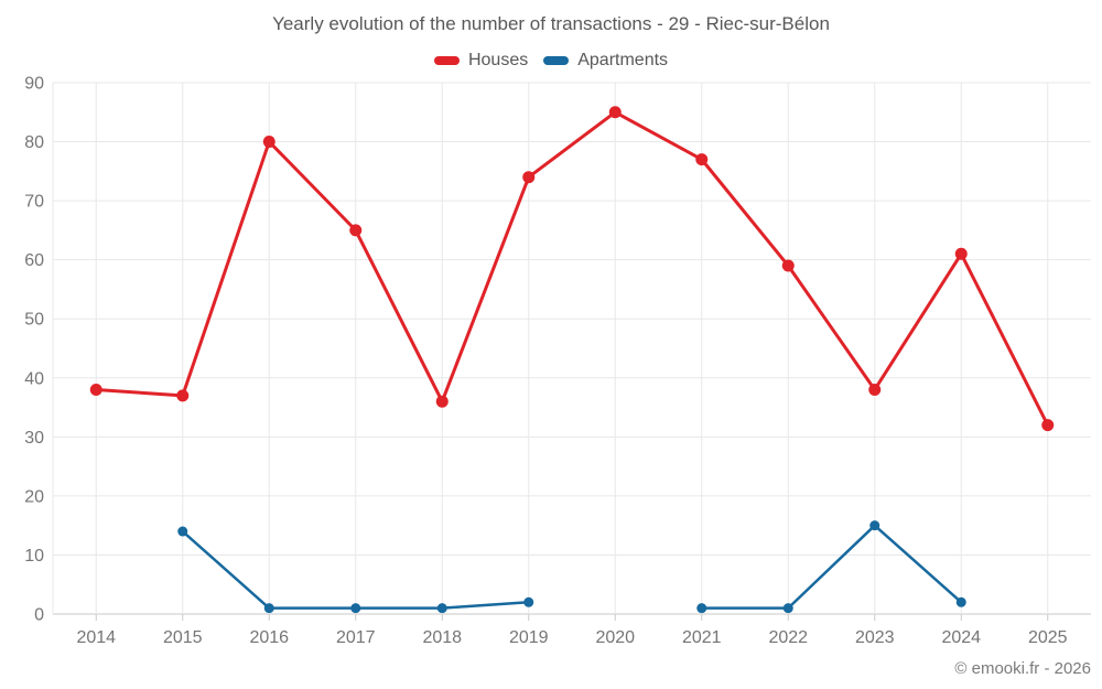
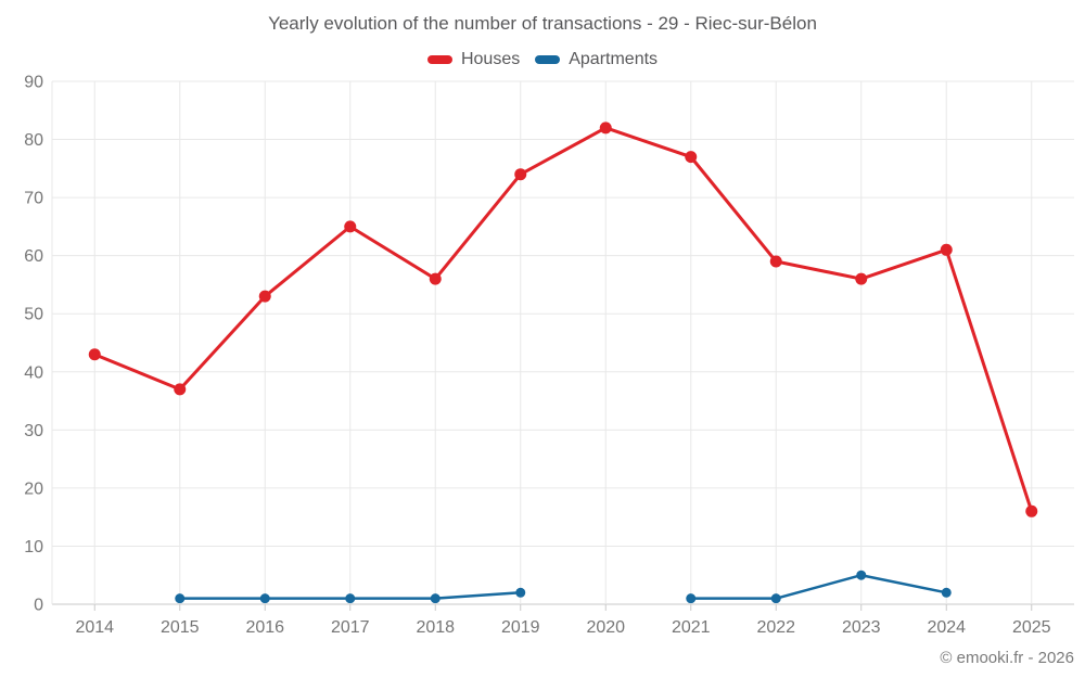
Houses/2014: 38 -> 43
Apartments/2015: 14 -> 1
Houses/2016: 80 -> 53
Houses/2018: 36 -> 56
Houses/2020: 85 -> 82
Houses/2023: 38 -> 56
Apartments/2023: 15 -> 5
Houses/2025: 32 -> 16
